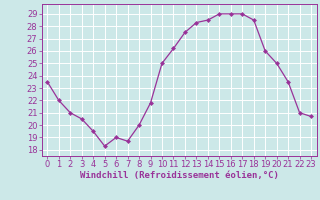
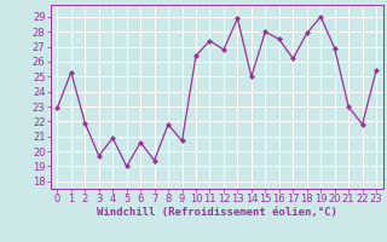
0: 23.5 -> 22.9
1: 22.0 -> 25.3
2: 21.0 -> 21.9
3: 20.5 -> 19.7
4: 19.5 -> 20.9
5: 18.3 -> 19.0
6: 19.0 -> 20.6
7: 18.7 -> 19.4
8: 20.0 -> 21.8
9: 21.8 -> 20.7
10: 25.0 -> 26.4
11: 26.2 -> 27.4
12: 27.5 -> 26.8
13: 28.3 -> 28.9
14: 28.5 -> 25.0
15: 29.0 -> 28.0
16: 29.0 -> 27.5
17: 29.0 -> 26.2
18: 28.5 -> 27.9
19: 26.0 -> 29.0
20: 25.0 -> 26.9
21: 23.5 -> 23.0
22: 21.0 -> 21.8
23: 20.7 -> 25.4
